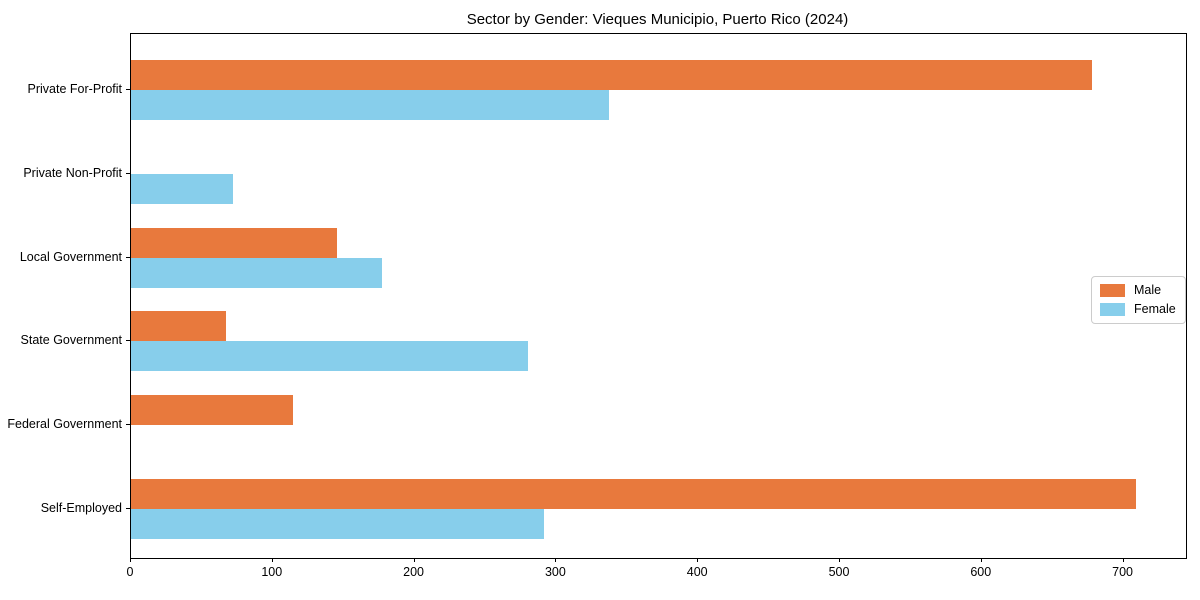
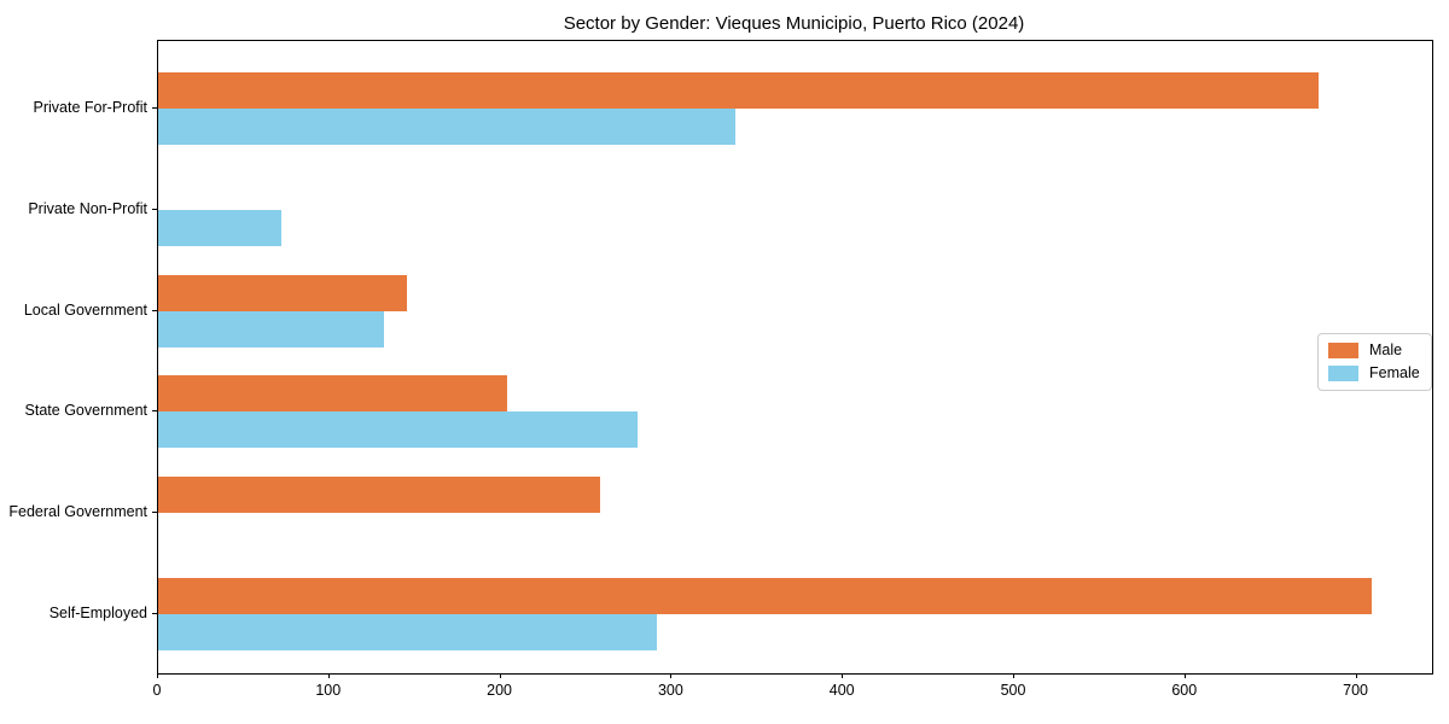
Female/Local Government: 177 -> 132
Male/State Government: 67 -> 204
Male/Federal Government: 114 -> 258
